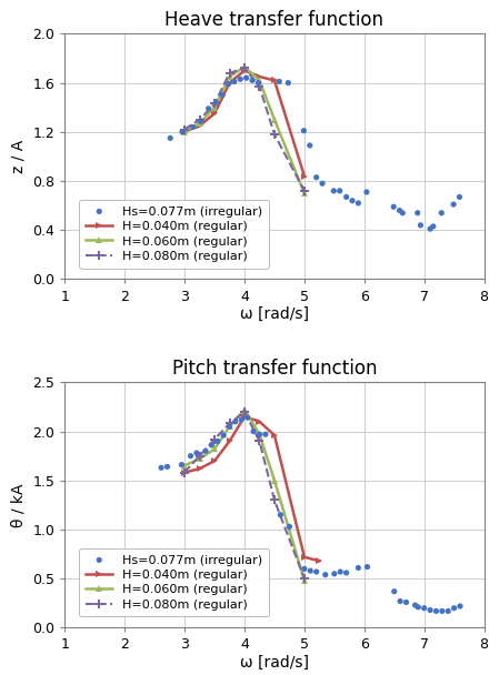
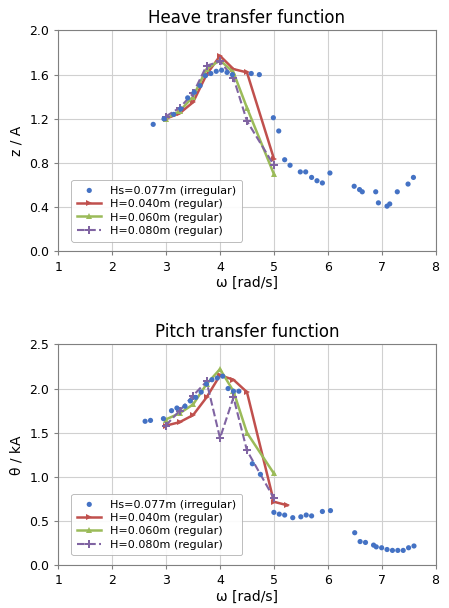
Heave transfer function/H=0.040m (regular)/4: 1.70 -> 1.77
Heave transfer function/H=0.080m (regular)/5: 0.72 -> 0.78
Pitch transfer function/H=0.080m (regular)/4: 2.20 -> 1.44
Pitch transfer function/H=0.060m (regular)/5: 0.48 -> 1.04
Pitch transfer function/H=0.080m (regular)/5: 0.50 -> 0.76
